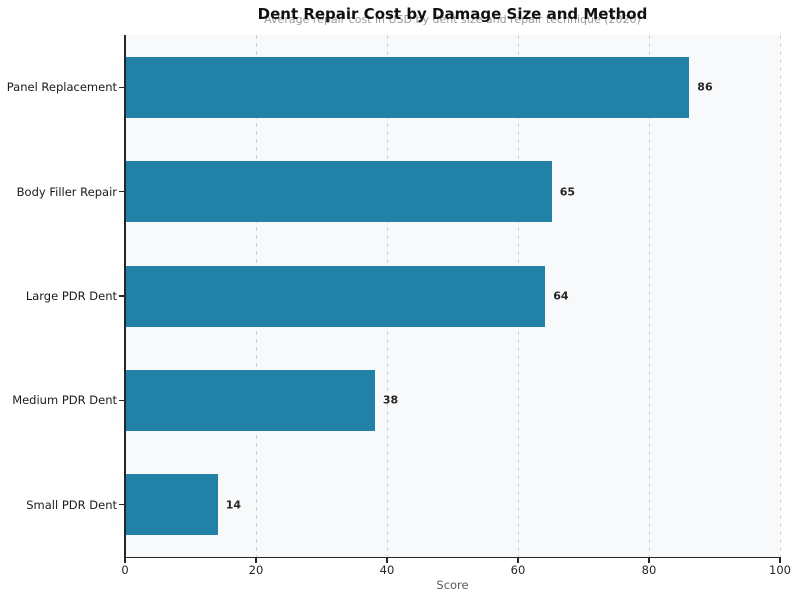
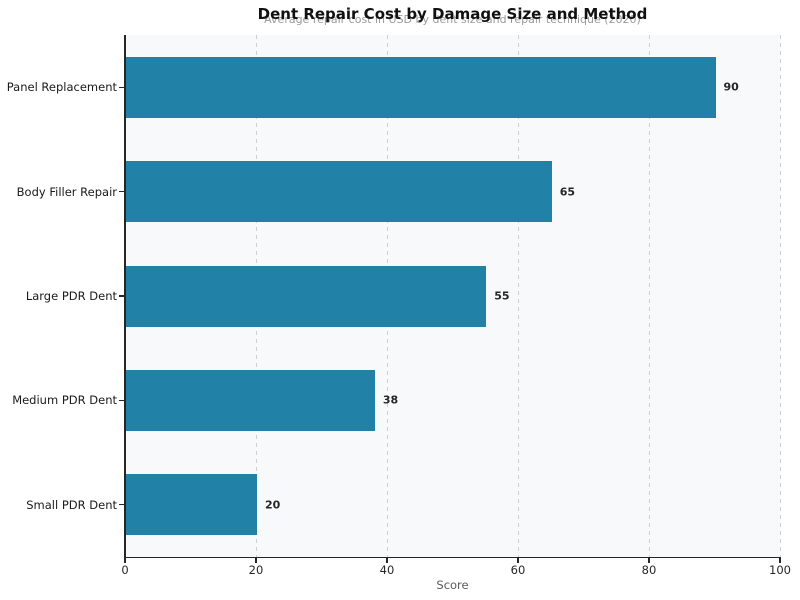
Panel Replacement: 86 -> 90
Large PDR Dent: 64 -> 55
Small PDR Dent: 14 -> 20
